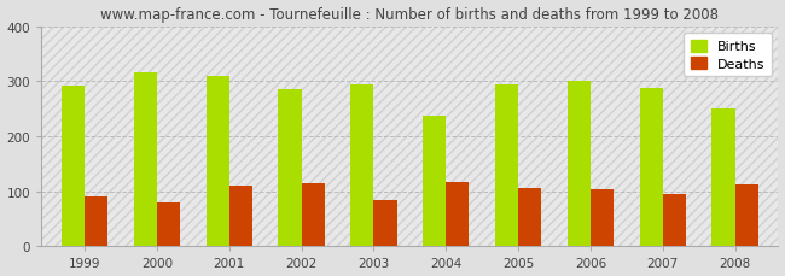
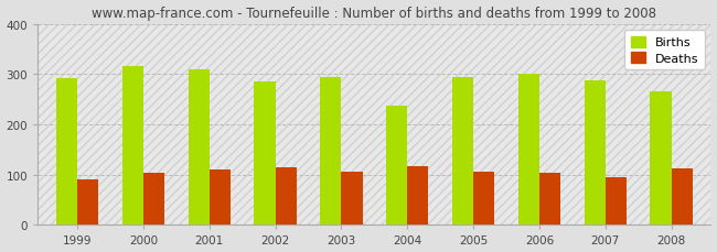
Deaths/2000: 80 -> 103
Deaths/2003: 85 -> 106
Births/2008: 250 -> 265
